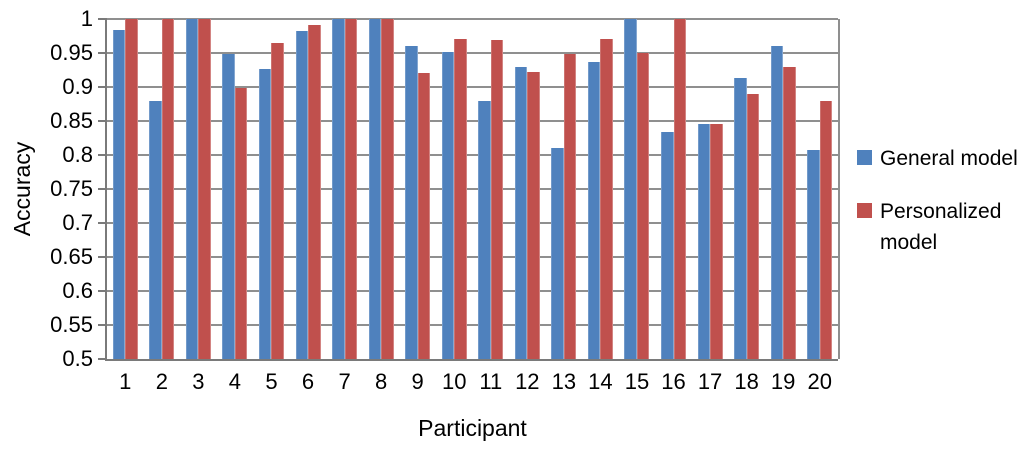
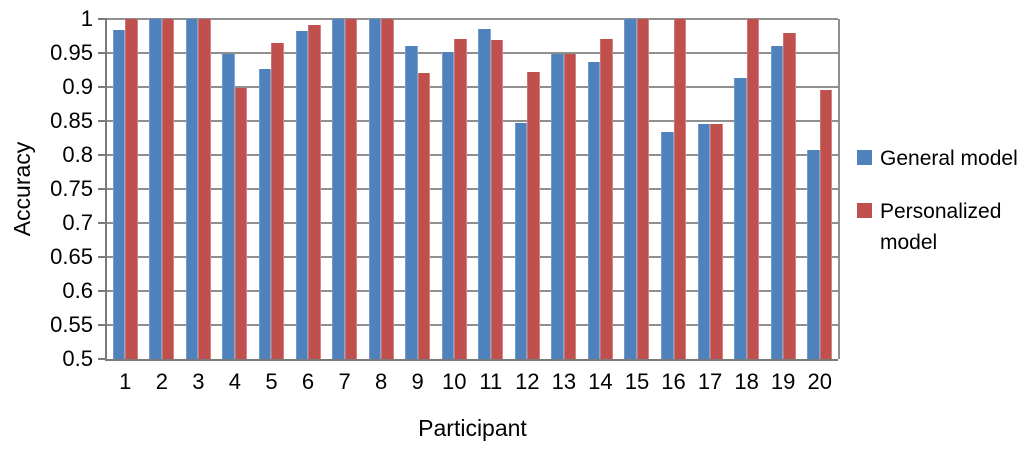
General model/2: 0.88 -> 1.00
General model/11: 0.88 -> 0.98
General model/12: 0.93 -> 0.85
General model/13: 0.81 -> 0.95
Personalized model/15: 0.95 -> 1.00
Personalized model/18: 0.89 -> 1.00
Personalized model/19: 0.93 -> 0.98
Personalized model/20: 0.88 -> 0.90
